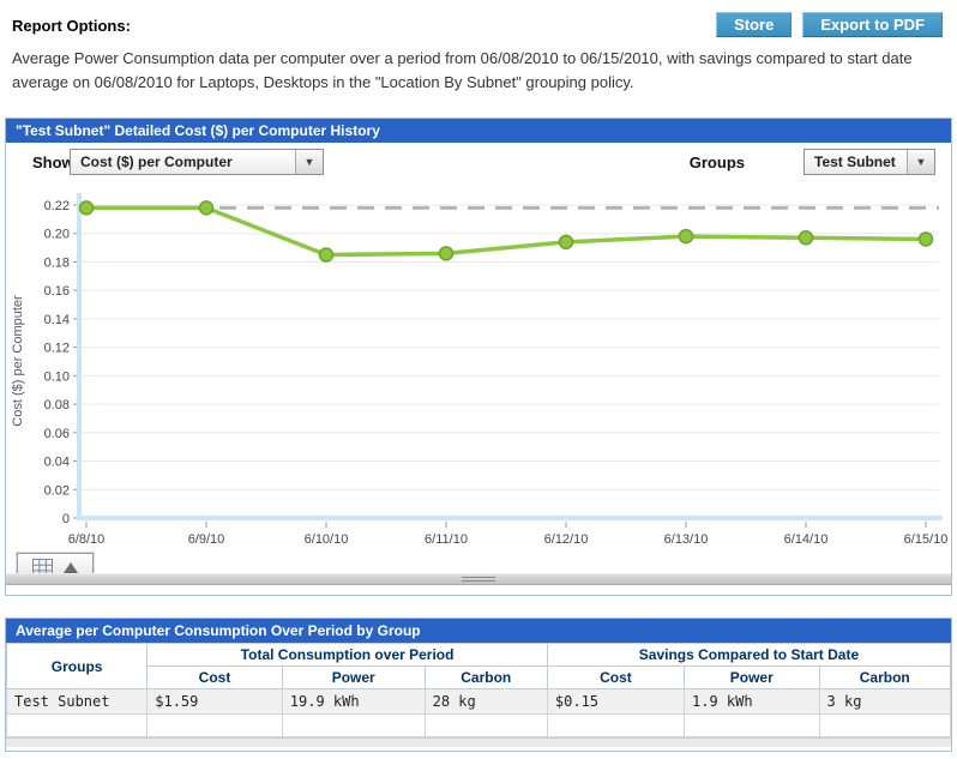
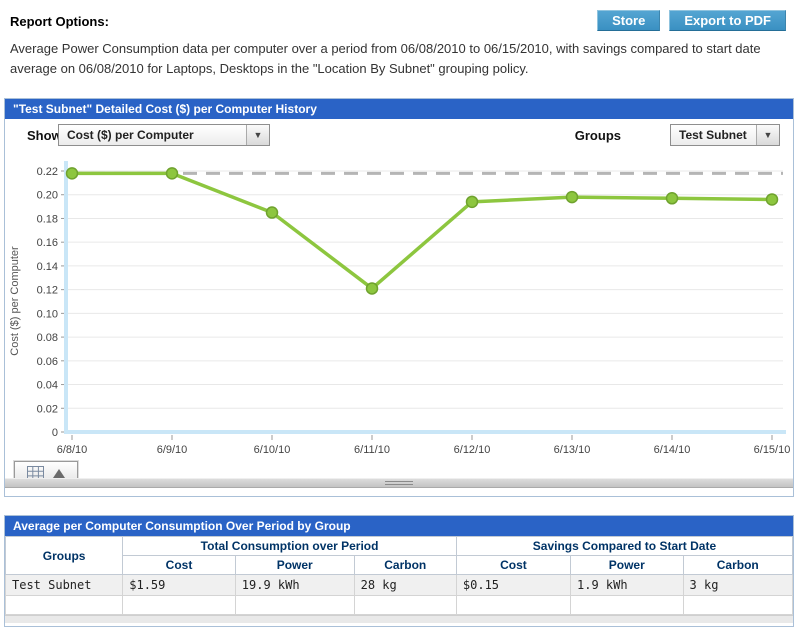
6/11/10: 0.186 -> 0.121
